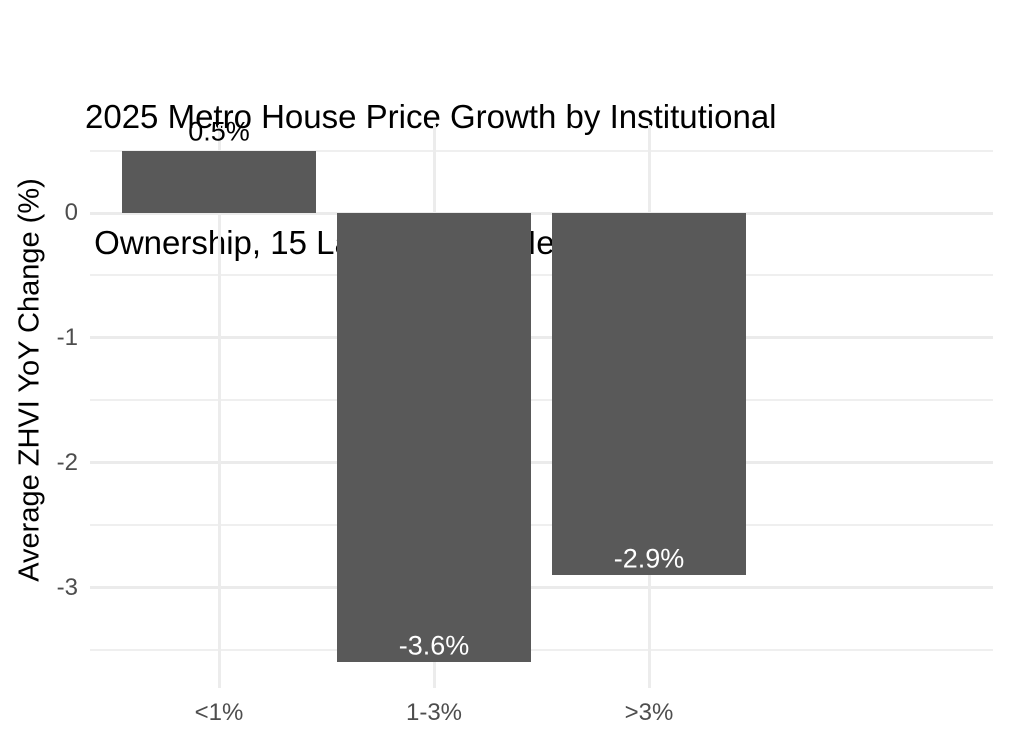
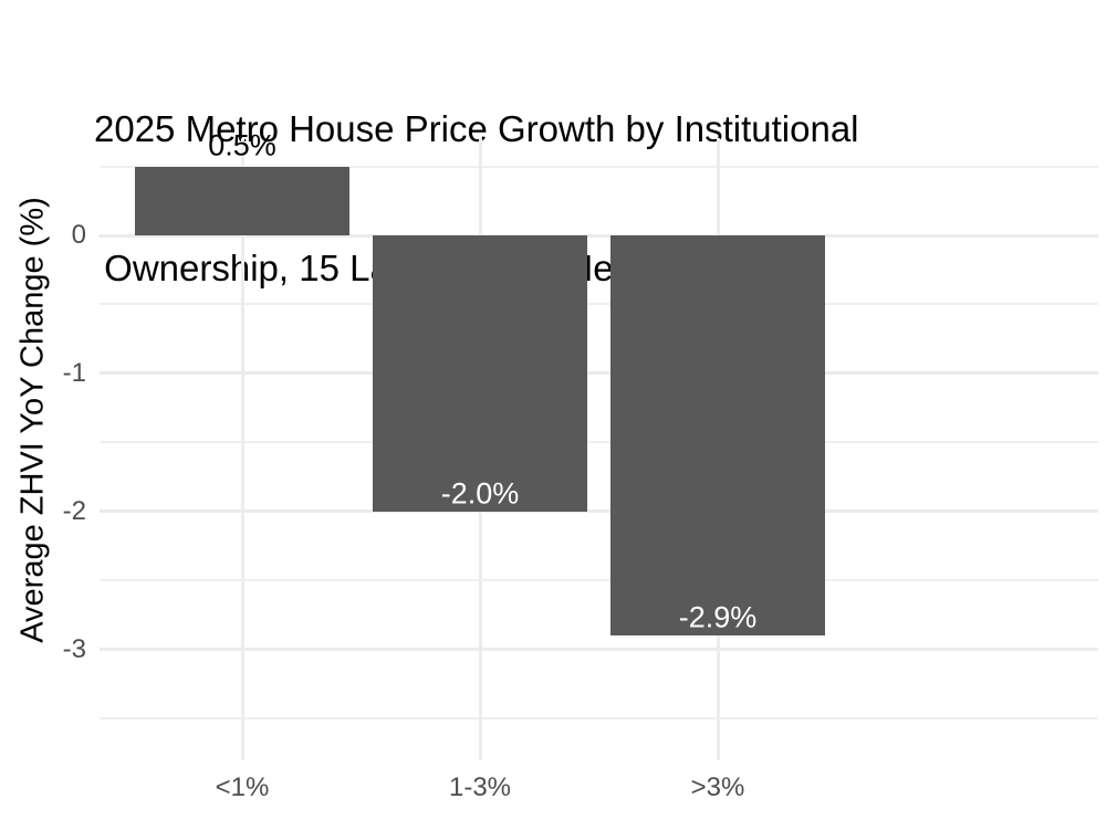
1-3%: -3.6% -> -2.0%
